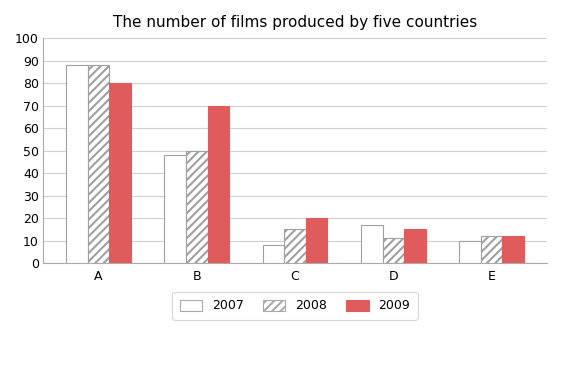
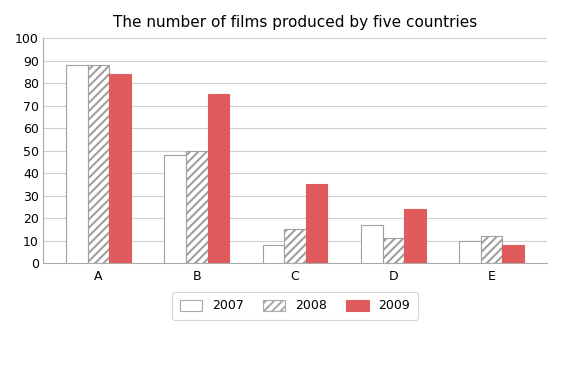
2009/A: 80 -> 84
2009/B: 70 -> 75
2009/C: 20 -> 35
2009/D: 15 -> 24
2009/E: 12 -> 8
